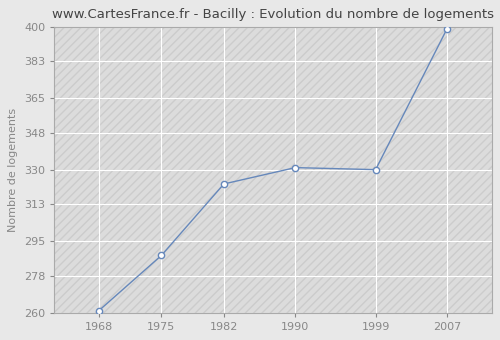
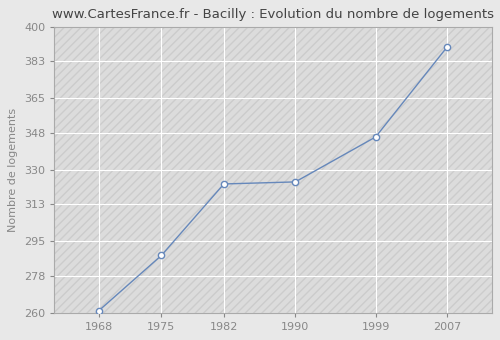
1990: 331 -> 324
1999: 330 -> 346
2007: 399 -> 390
